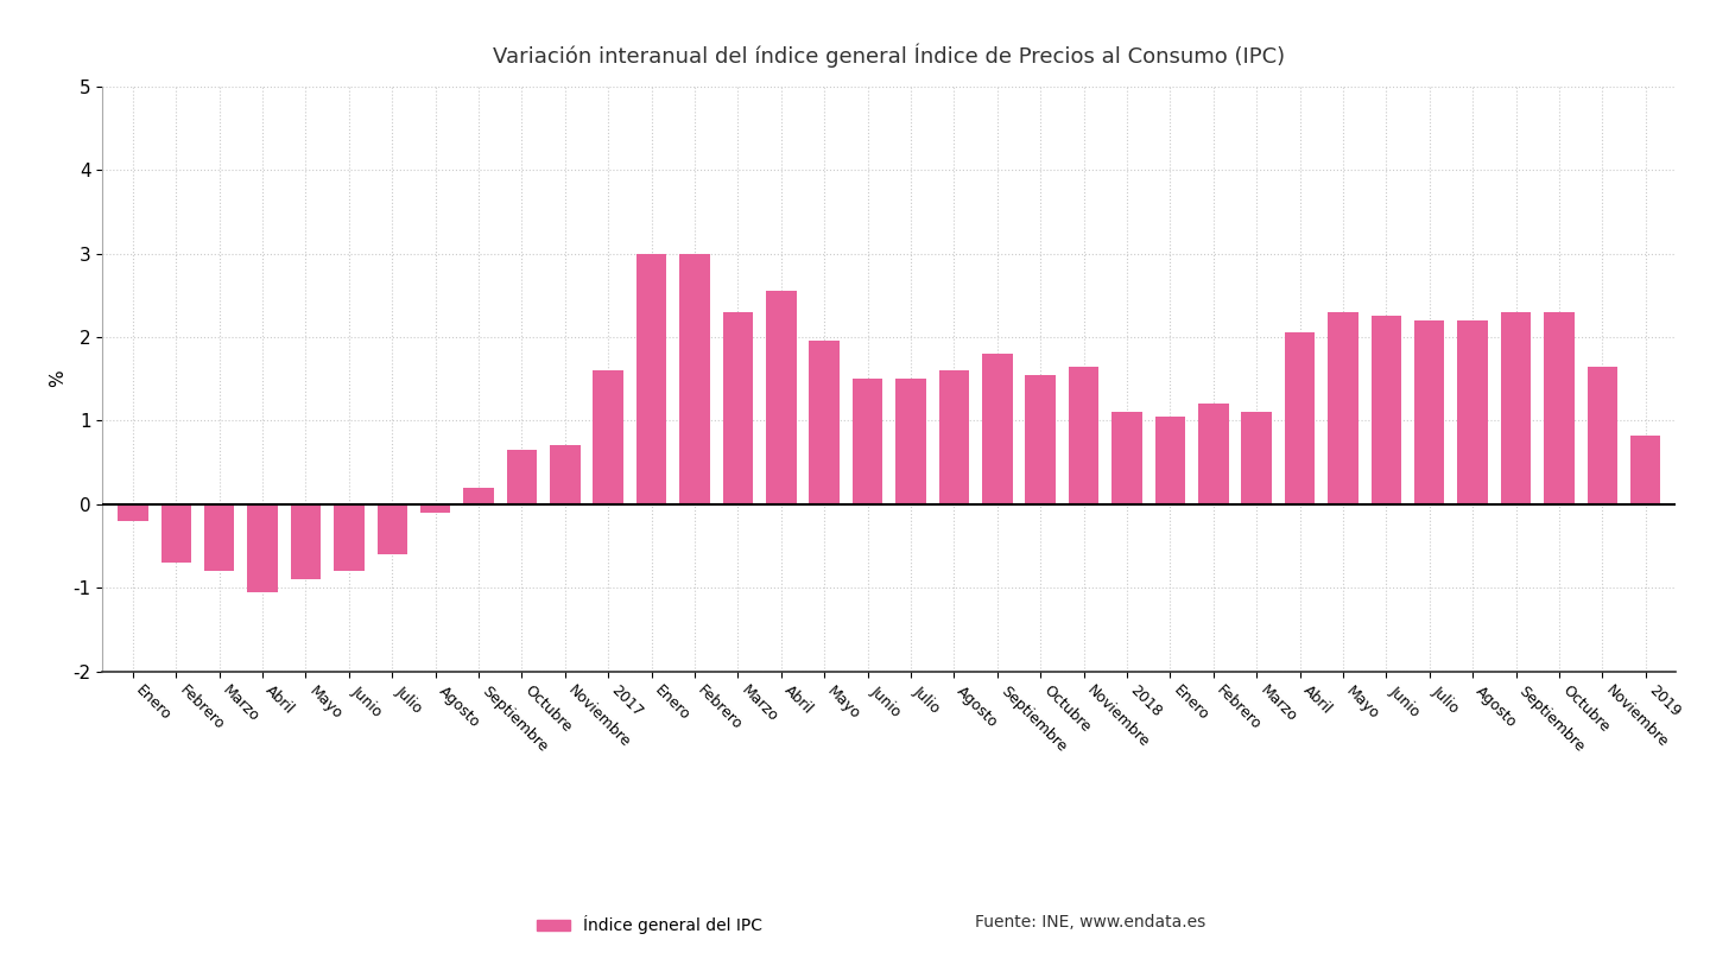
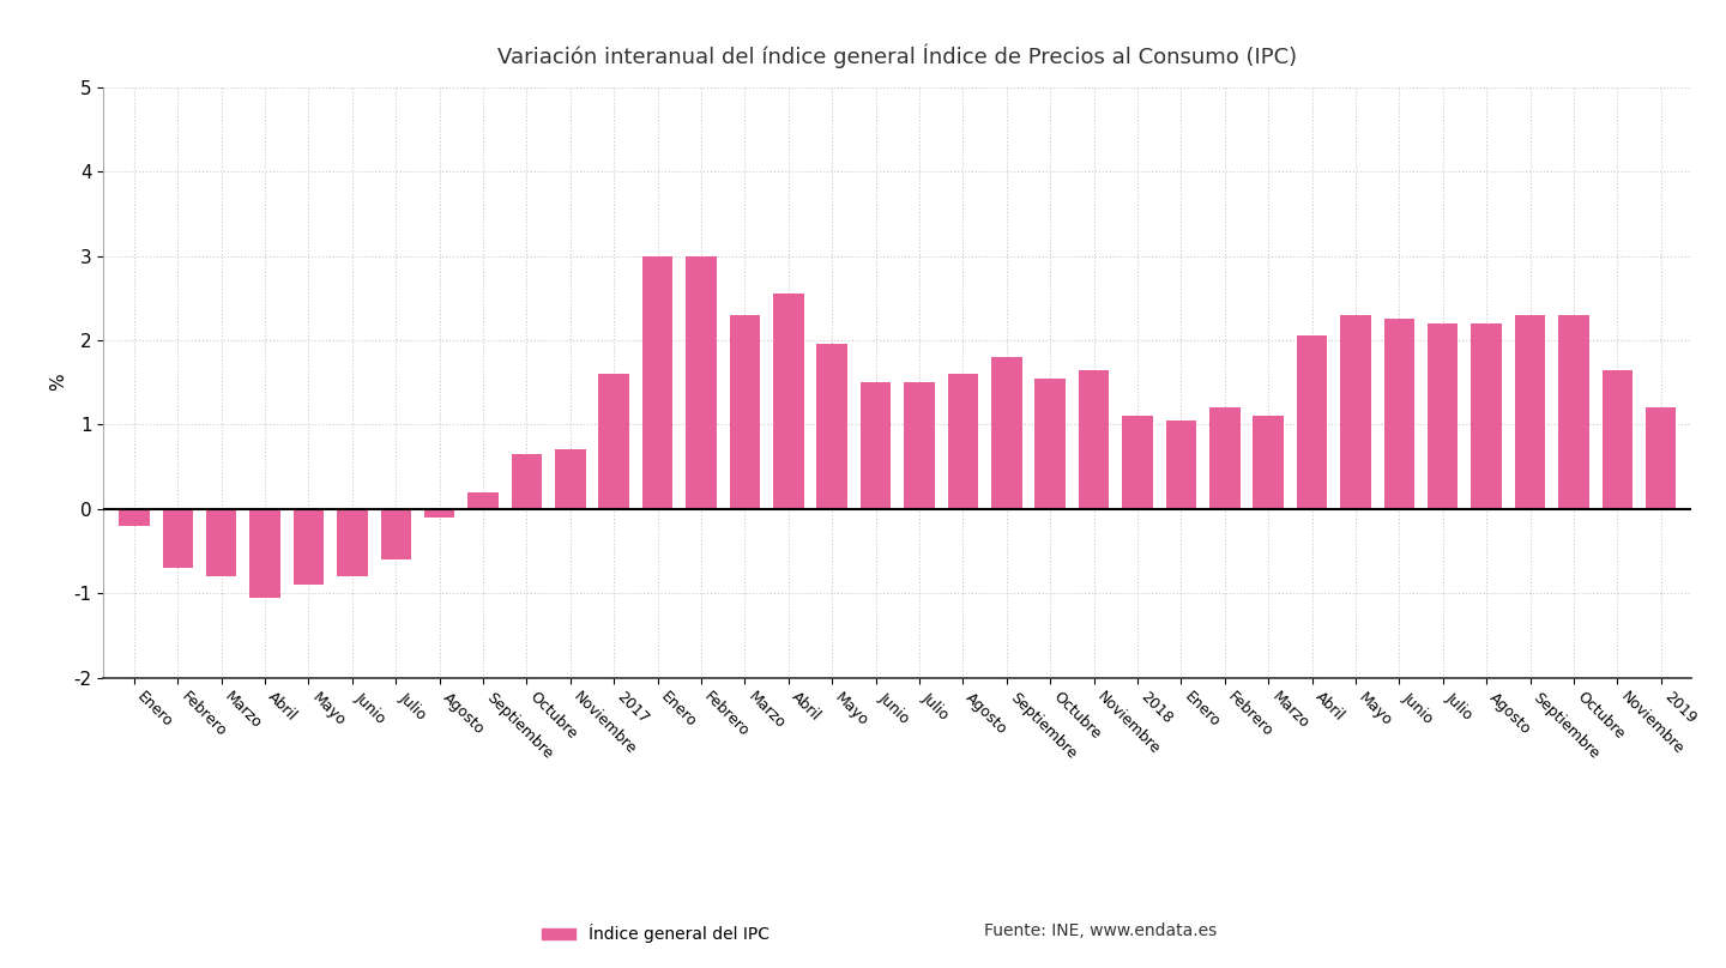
2019: 0.82 -> 1.20
